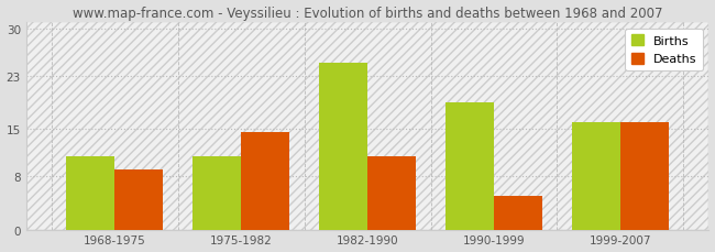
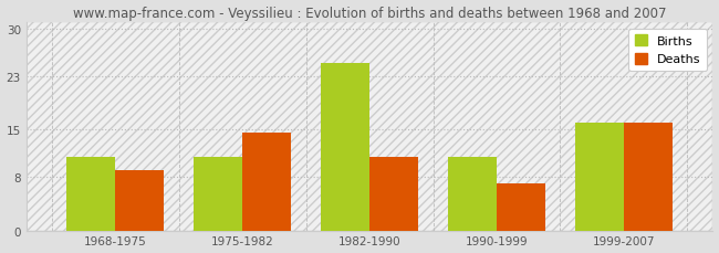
Births/1990-1999: 19 -> 11
Deaths/1990-1999: 5.0 -> 7.0
